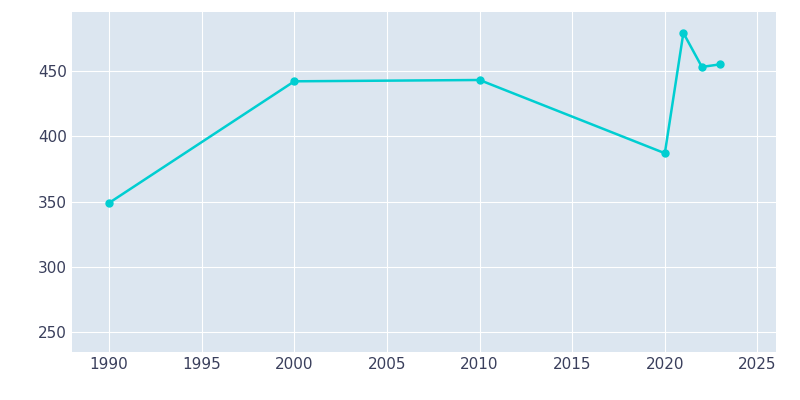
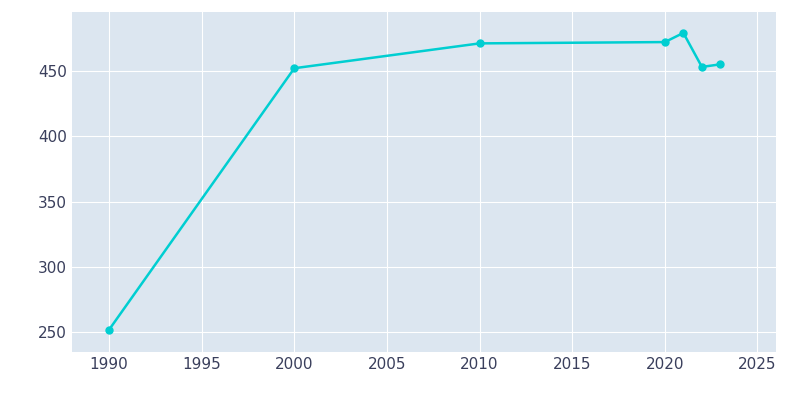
1990: 349 -> 252
2000: 442 -> 452
2010: 443 -> 471
2020: 387 -> 472
